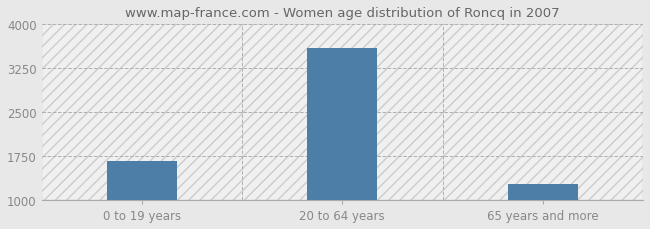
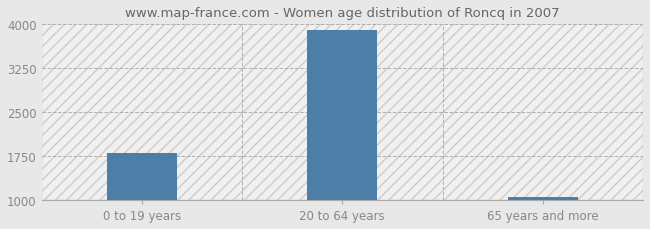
0 to 19 years: 1660 -> 1800
20 to 64 years: 3600 -> 3900
65 years and more: 1280 -> 1050
